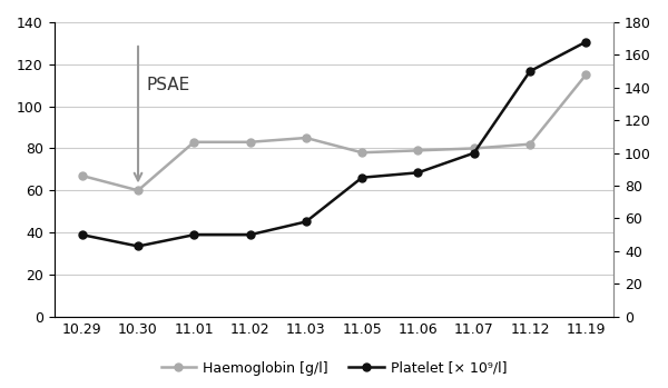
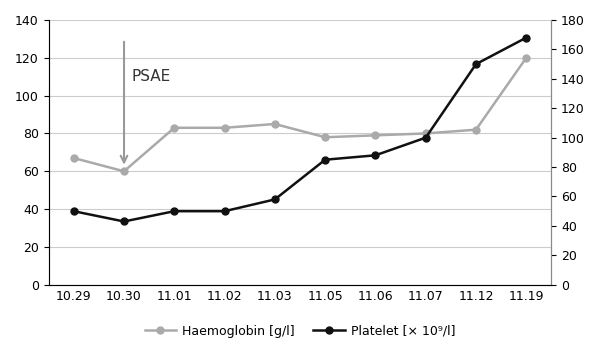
Haemoglobin [g/l]/11.19: 115 -> 120
